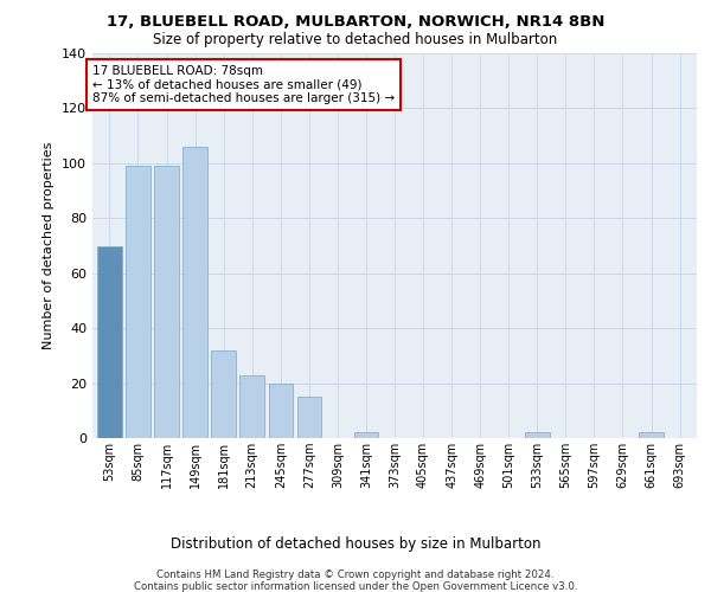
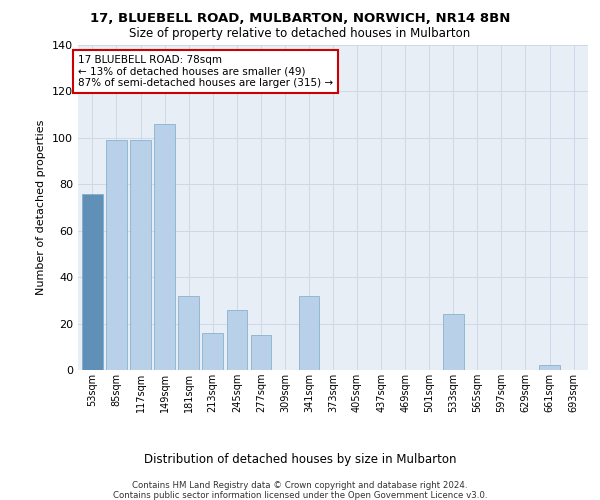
53sqm: 70 -> 76
213sqm: 23 -> 16
245sqm: 20 -> 26
341sqm: 2 -> 32
533sqm: 2 -> 24
